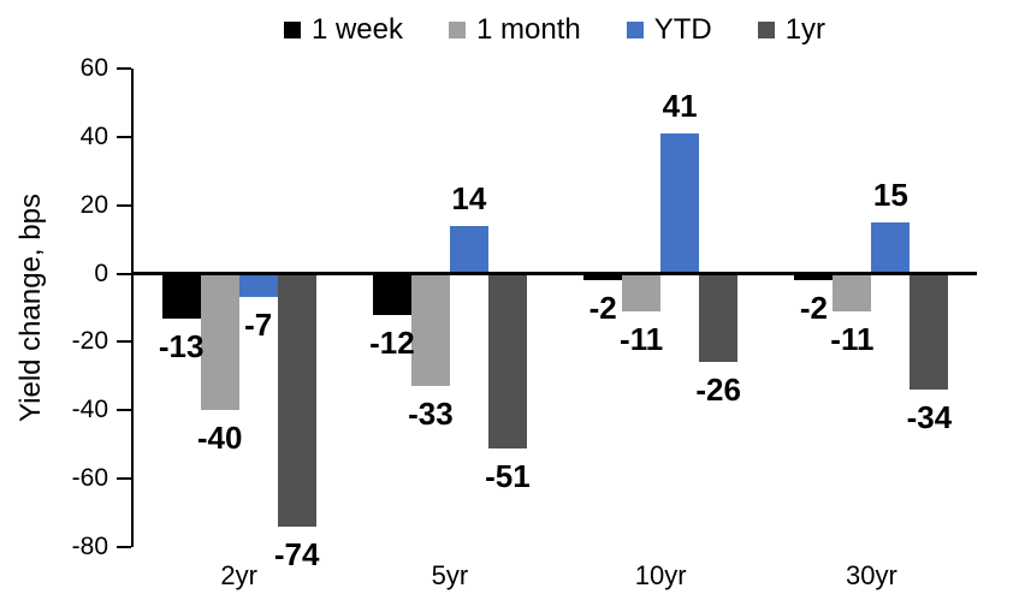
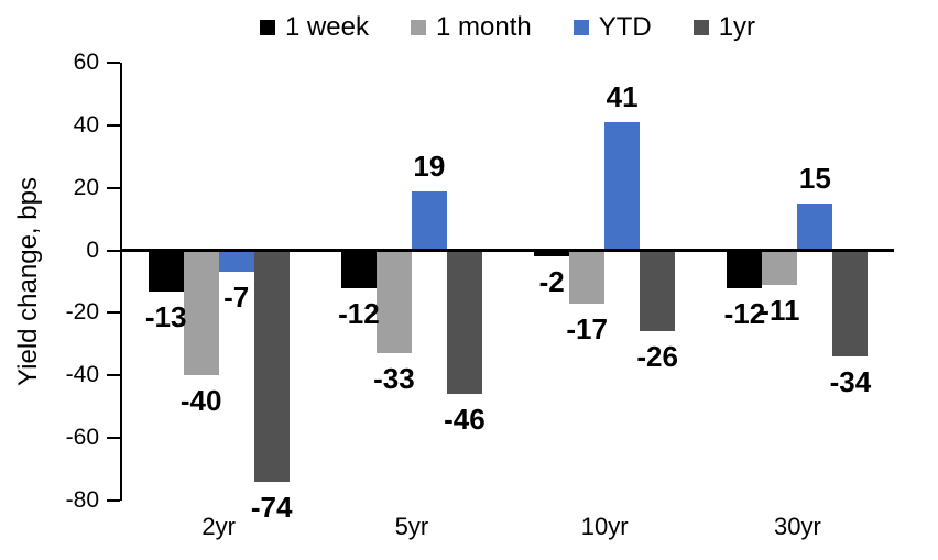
YTD/5yr: 14 -> 19
1yr/5yr: -51 -> -46
1 month/10yr: -11 -> -17
1 week/30yr: -2 -> -12
